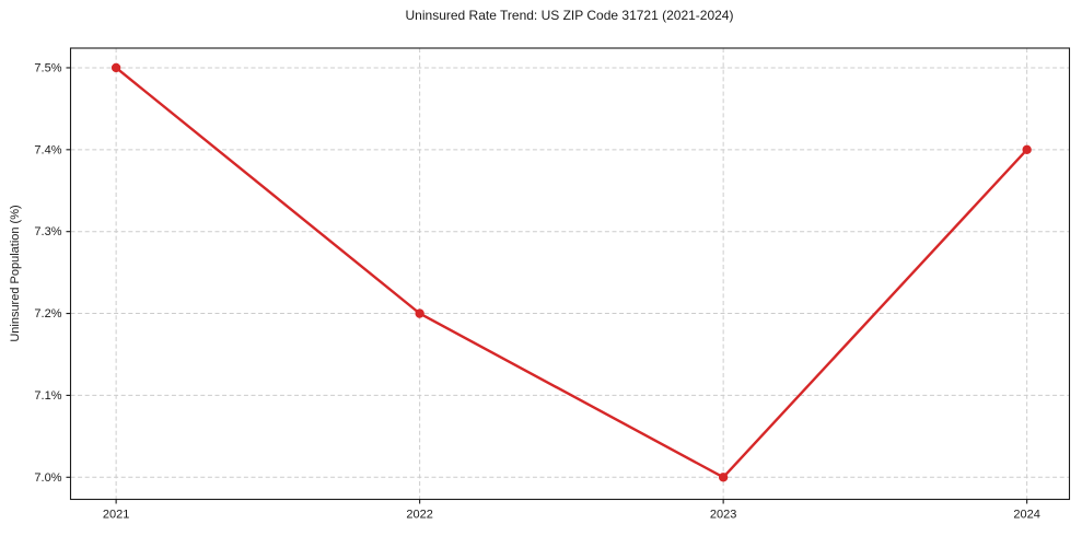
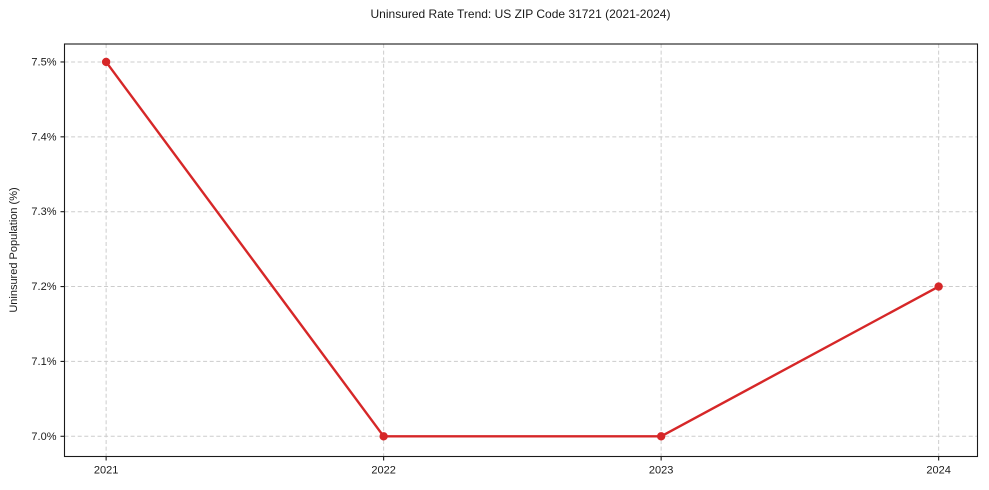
2022: 7.2% -> 7.0%
2024: 7.4% -> 7.2%
